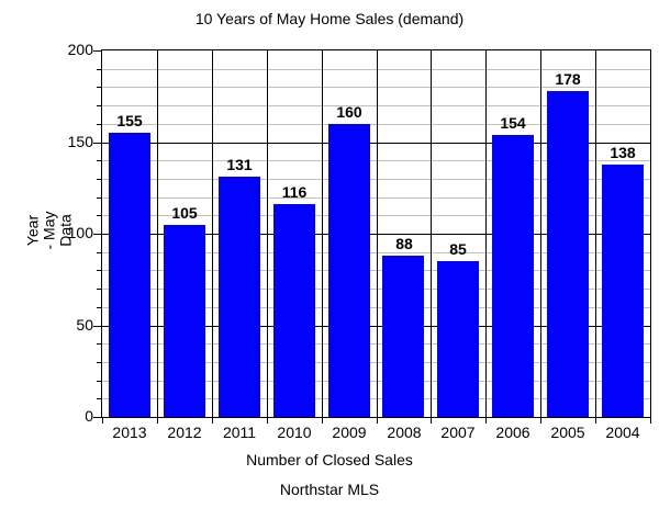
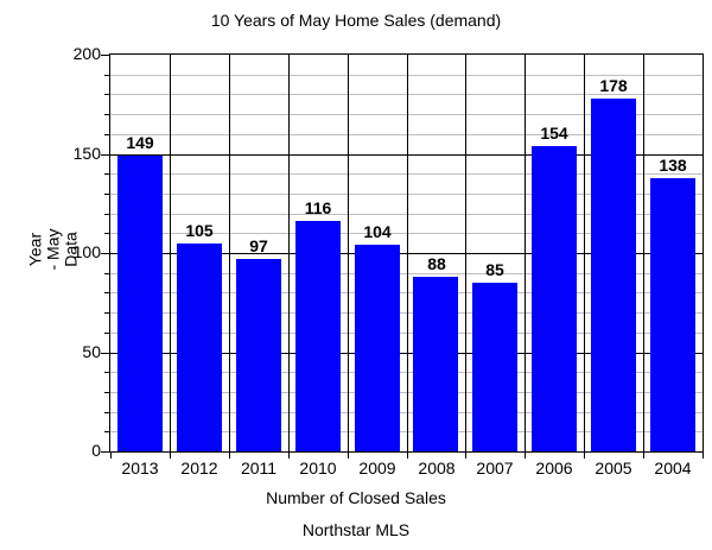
2013: 155 -> 149
2011: 131 -> 97
2009: 160 -> 104
